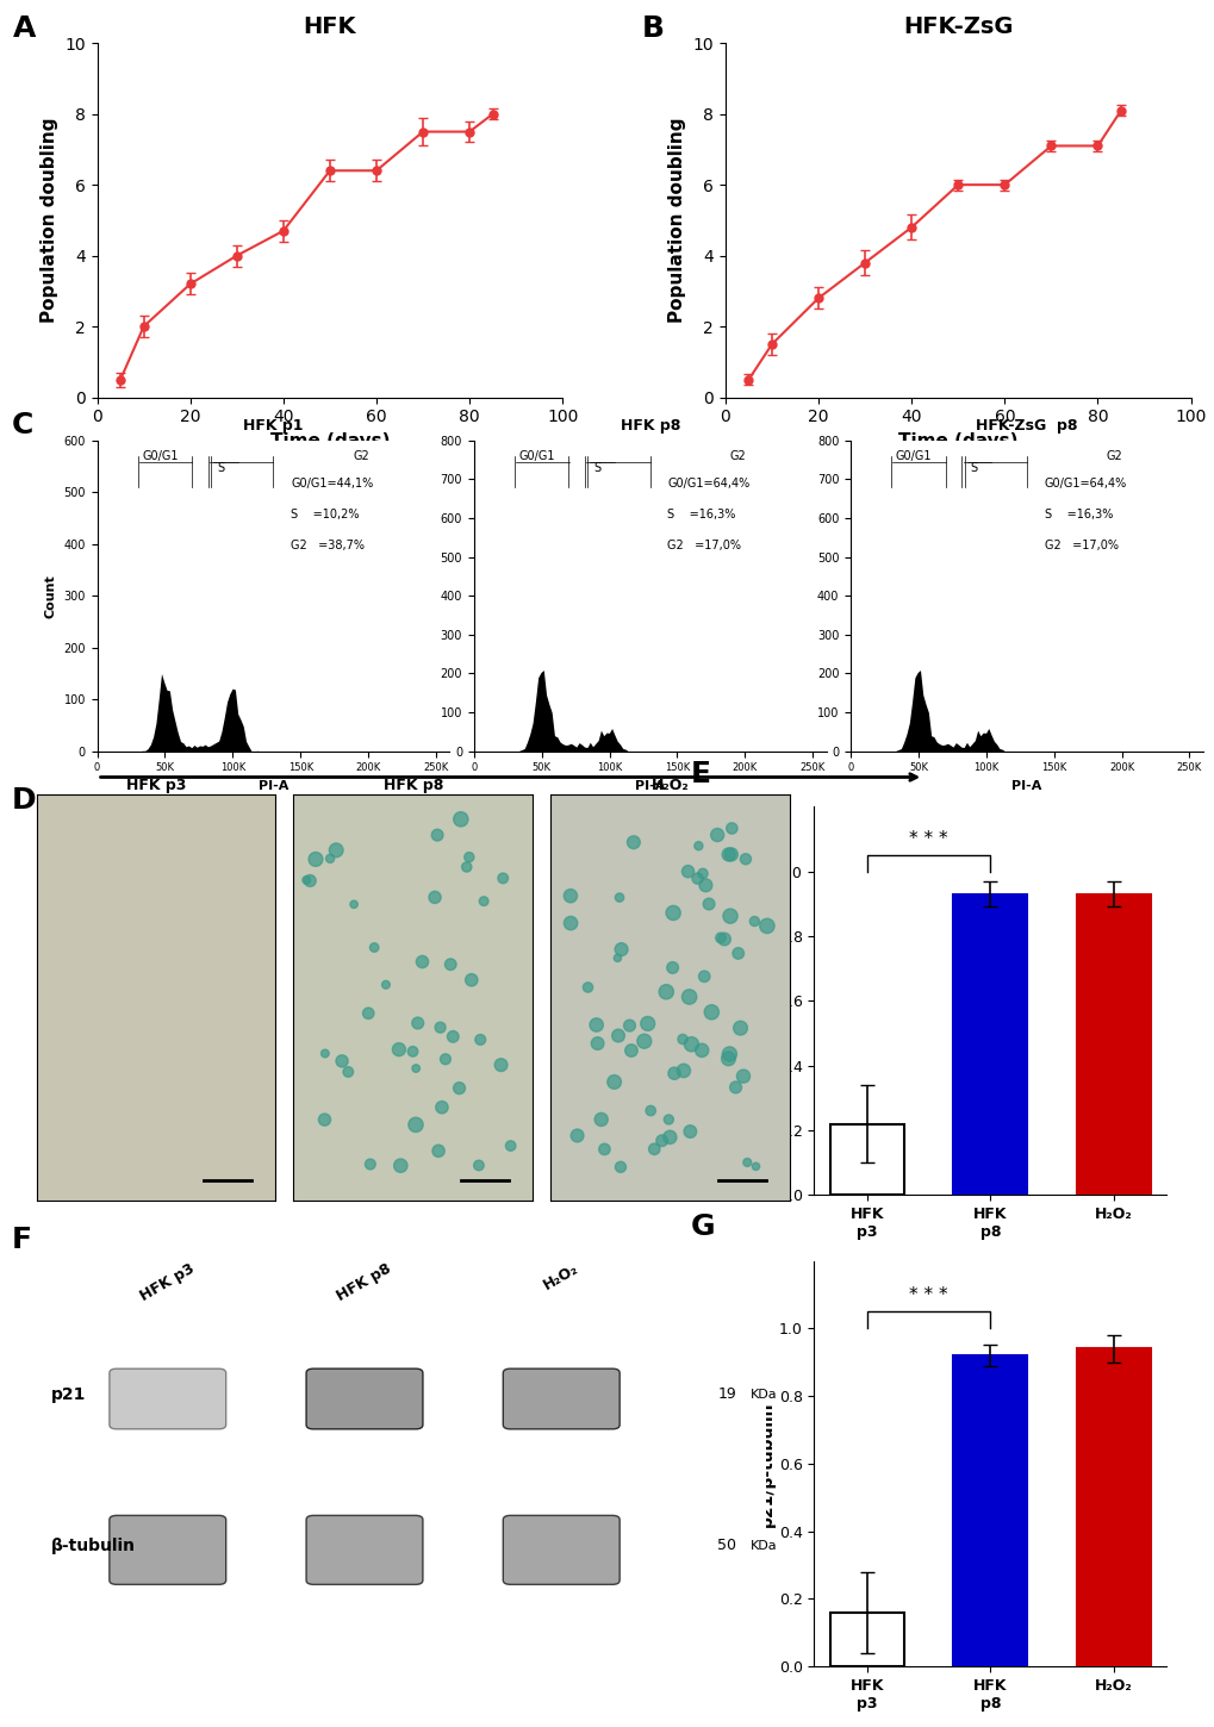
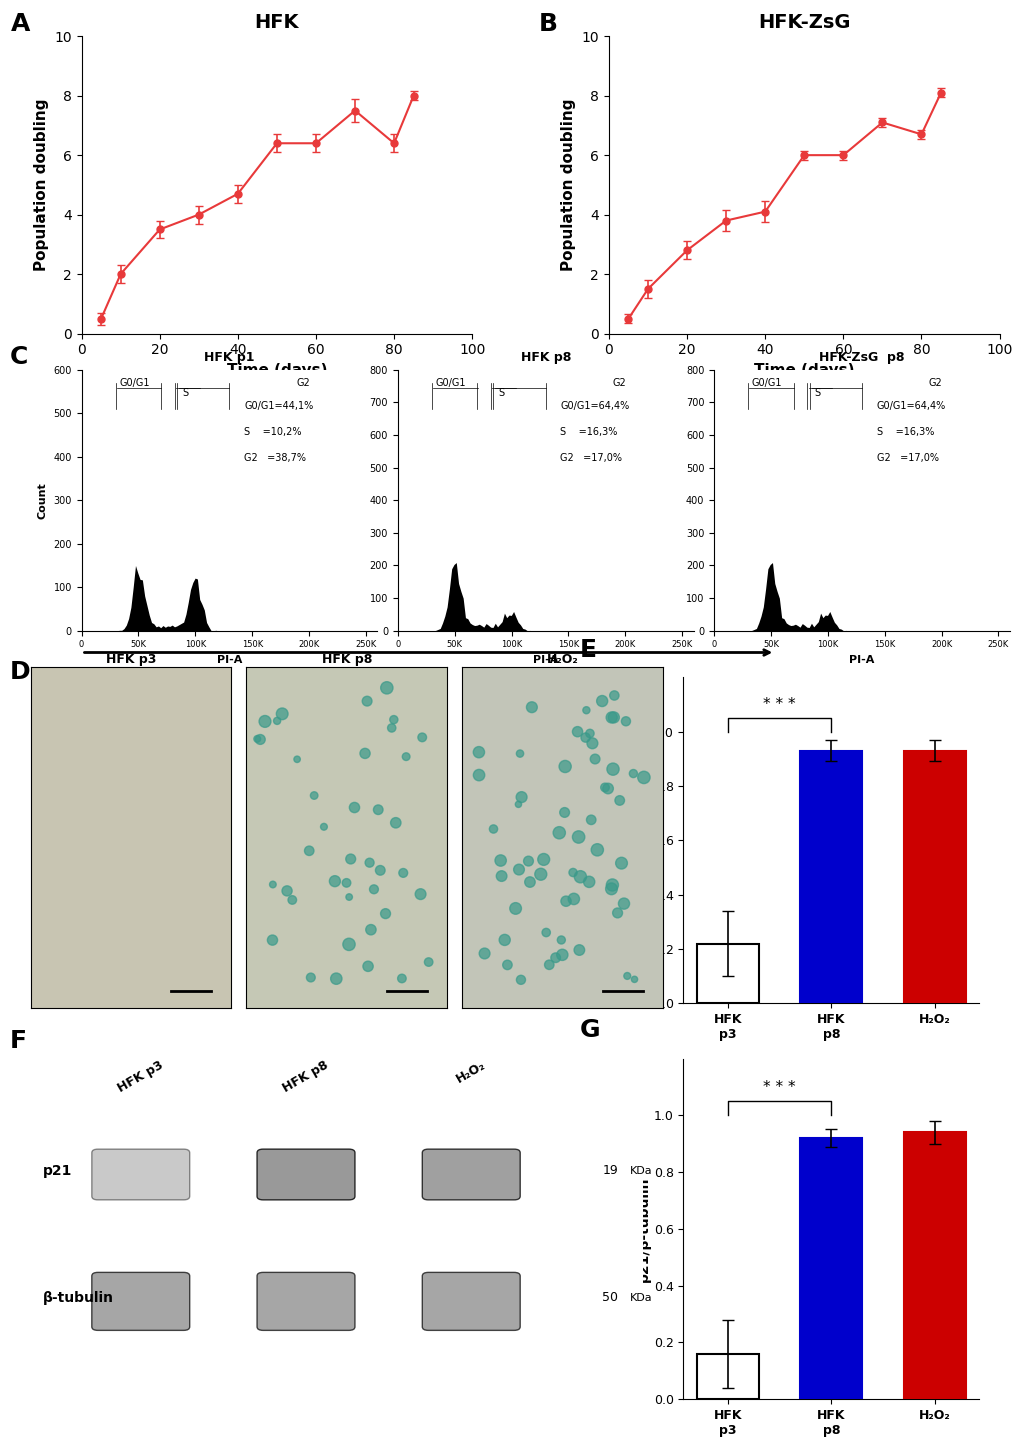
HFK/20: 3.2 -> 3.5
HFK/80: 7.5 -> 6.4
HFK-ZsG/40: 4.8 -> 4.1
HFK-ZsG/80: 7.1 -> 6.7
